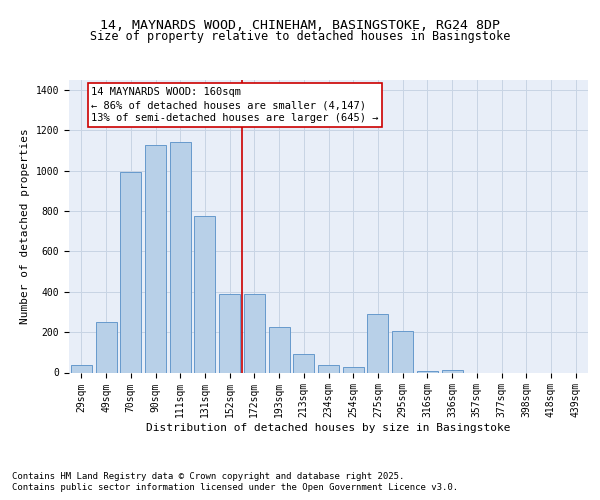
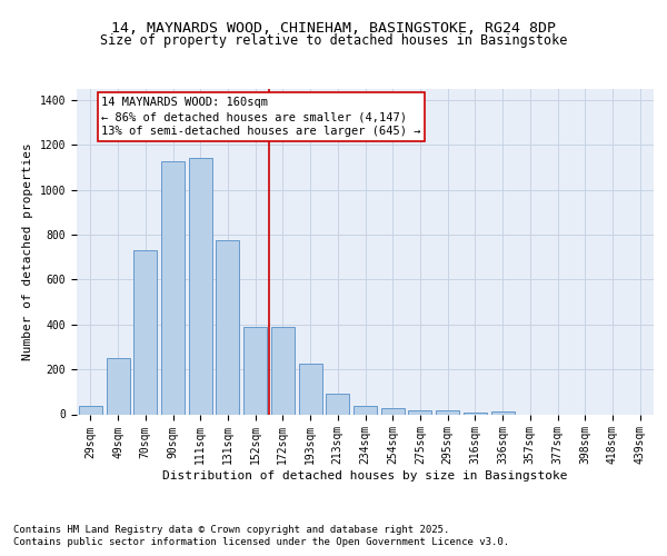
70sqm: 995 -> 730
275sqm: 290 -> 18
295sqm: 205 -> 15
